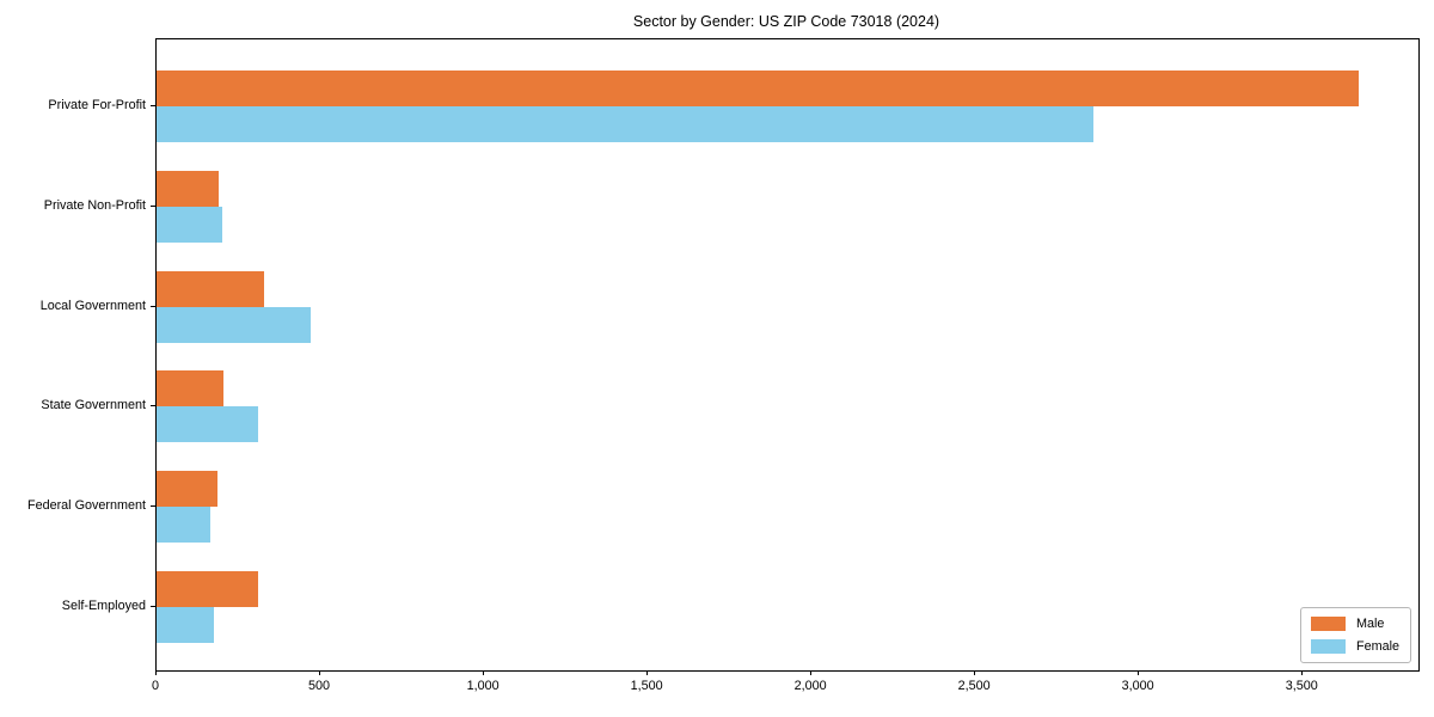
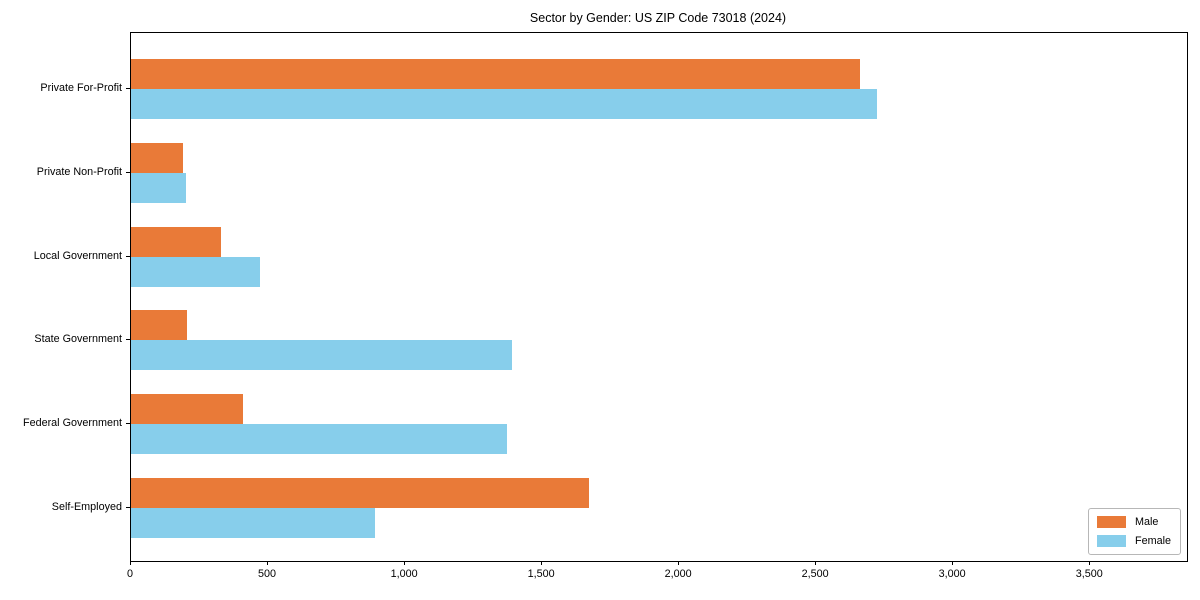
Male/Private For-Profit: 3670 -> 2660
Female/Private For-Profit: 2860 -> 2720
Female/State Government: 310 -> 1390
Male/Federal Government: 180 -> 410
Female/Federal Government: 160 -> 1370
Male/Self-Employed: 310 -> 1670
Female/Self-Employed: 180 -> 890
